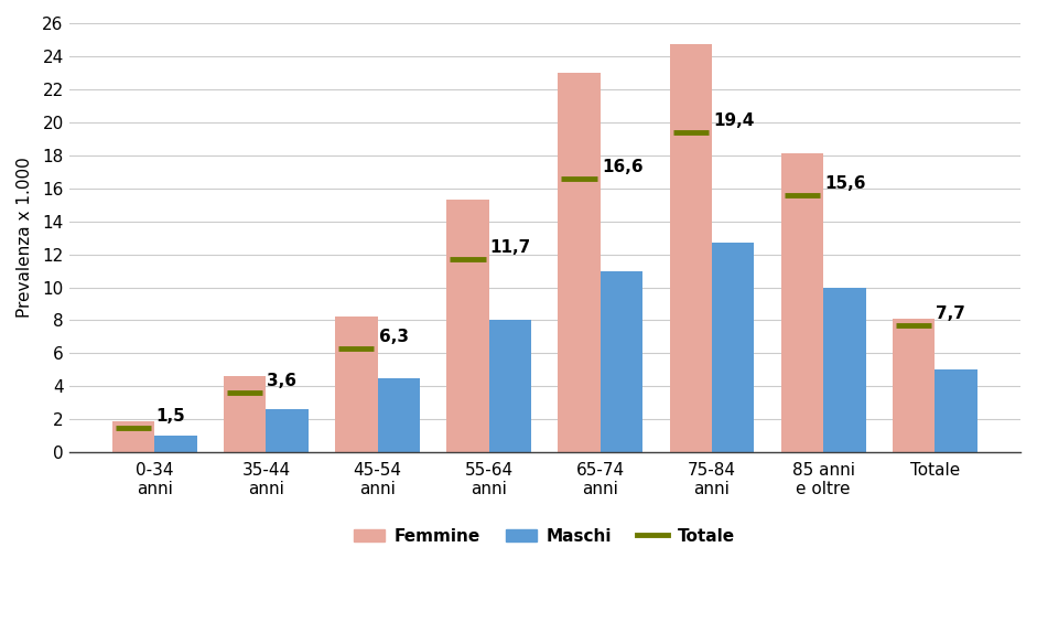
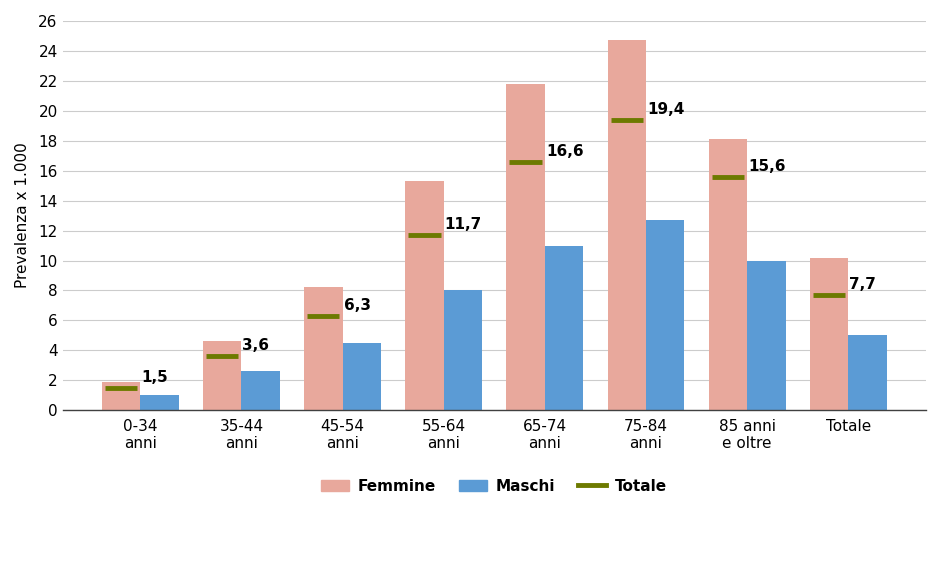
Femmine/65-74 anni: 23.0 -> 21.8
Femmine/Totale: 8.1 -> 10.2
